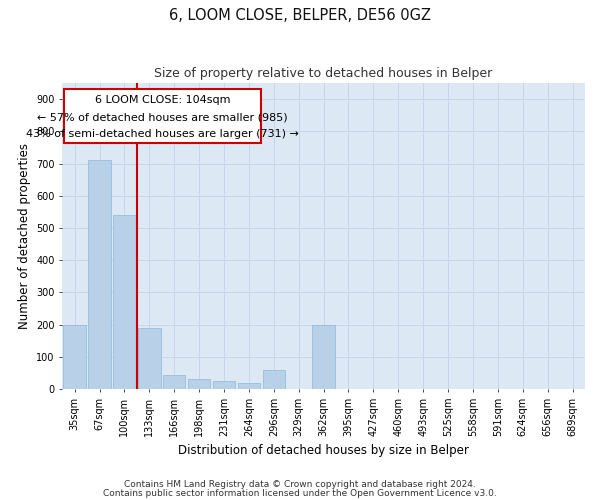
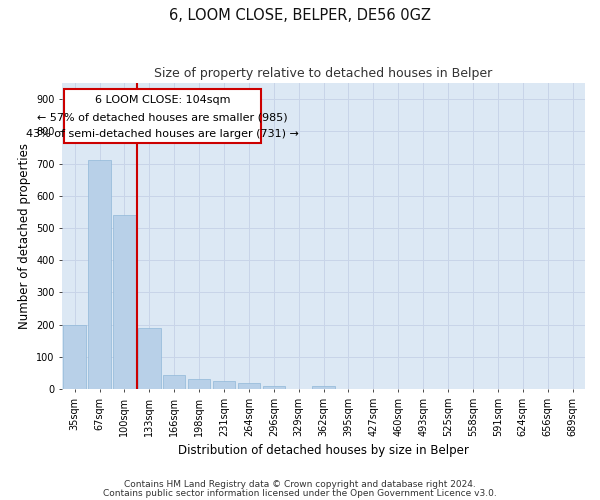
296sqm: 60 -> 10
362sqm: 200 -> 10
